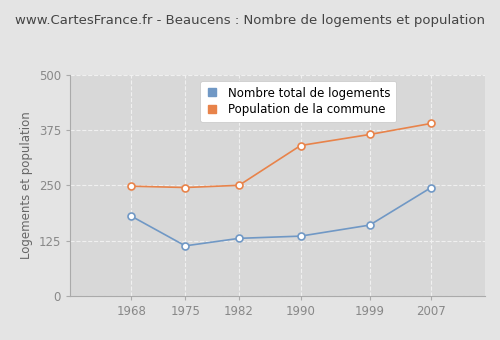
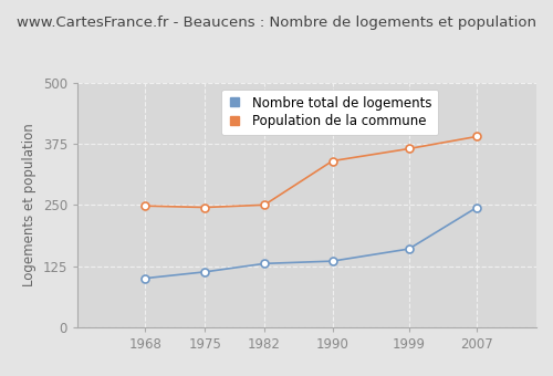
Nombre total de logements/1968: 180 -> 100
